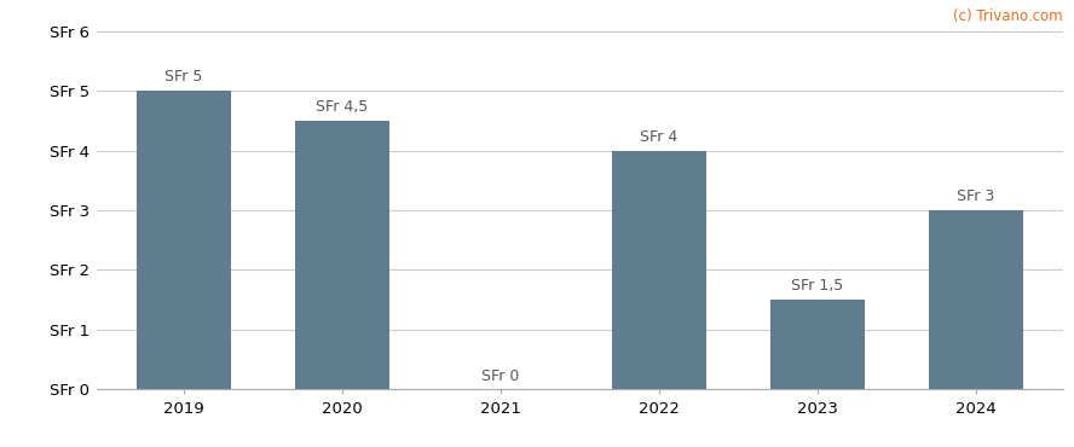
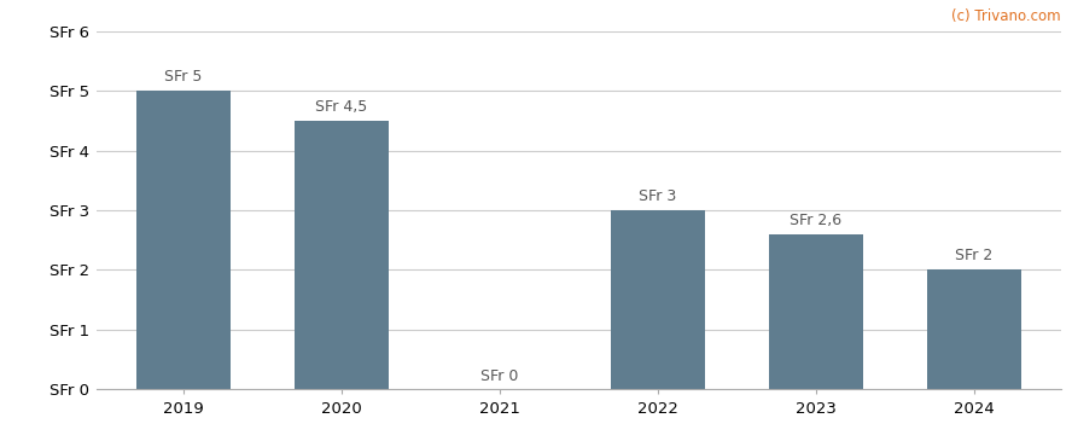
2022: 4 -> 3
2023: 1,5 -> 2,6
2024: 3 -> 2
